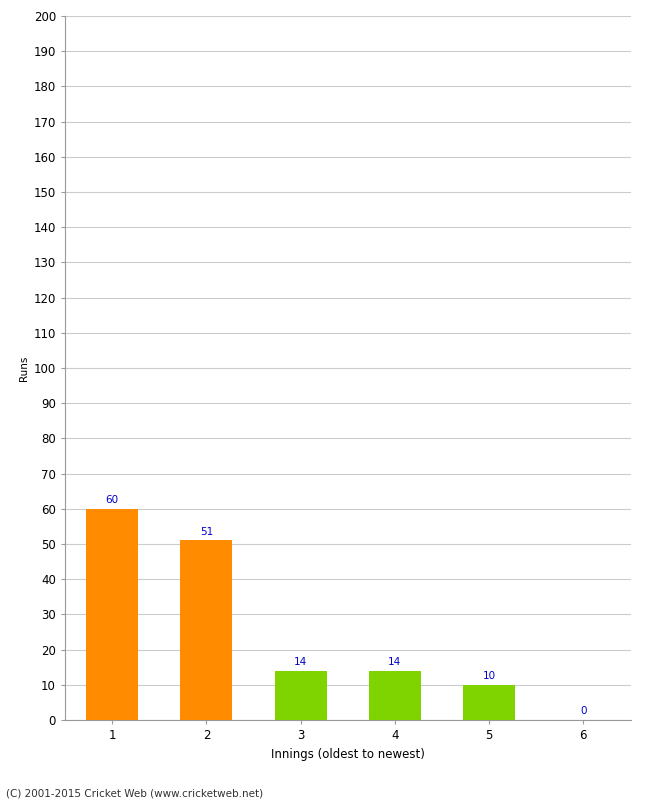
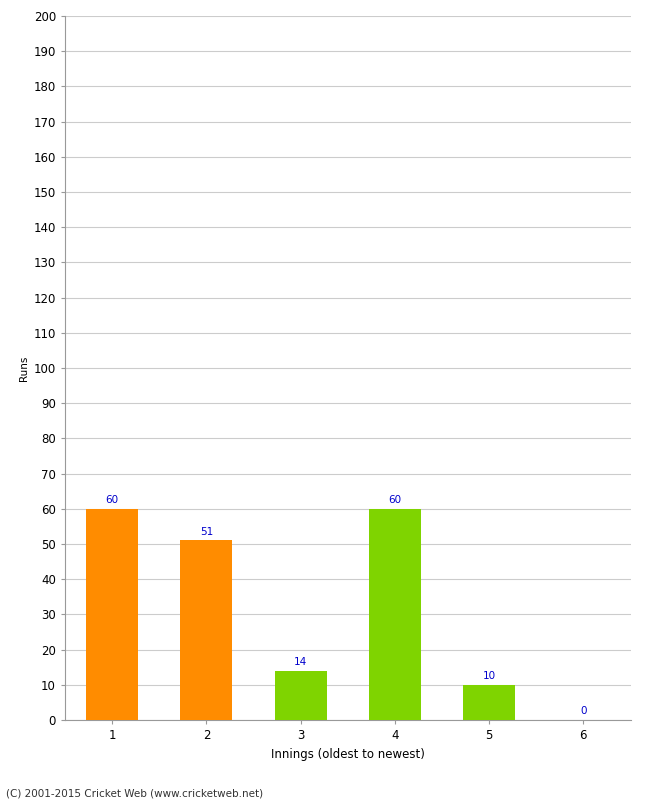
4: 14 -> 60
